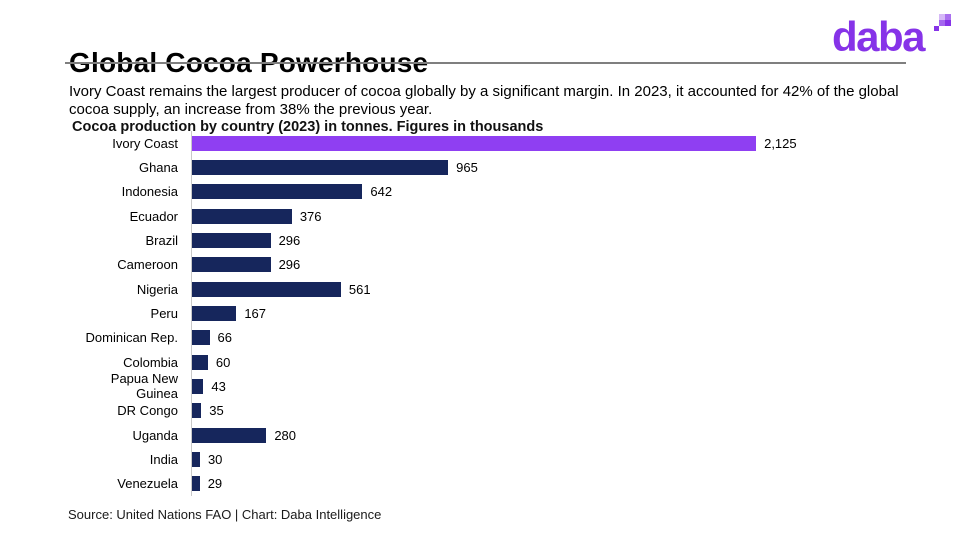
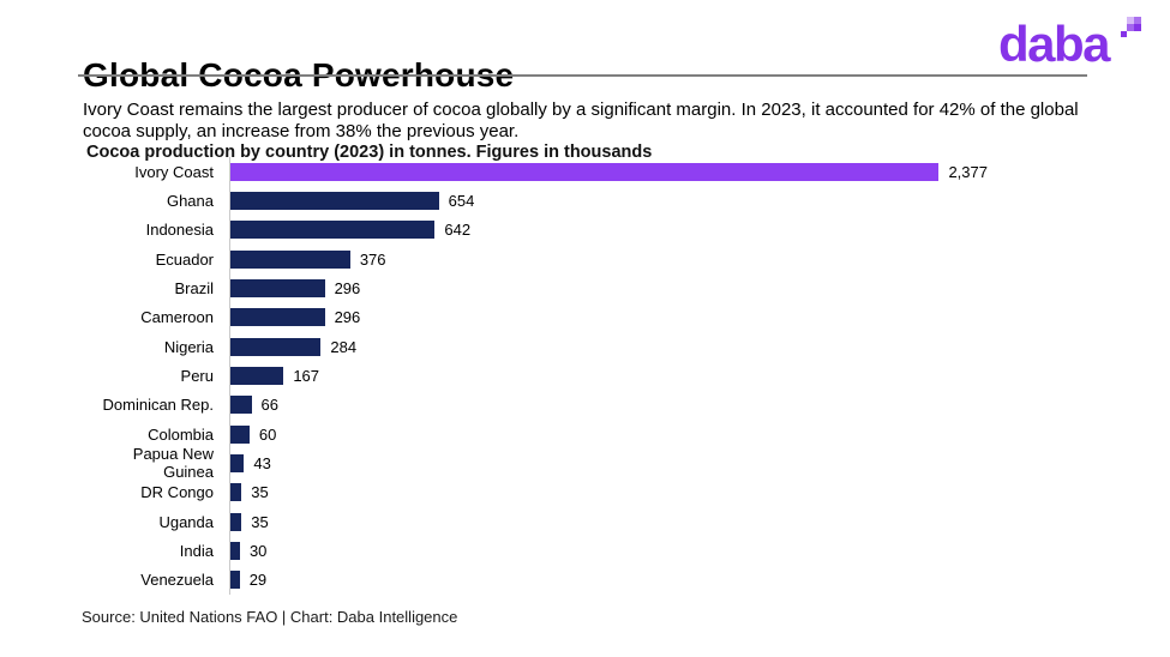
Ivory Coast: 2,125 -> 2,377
Ghana: 965 -> 654
Nigeria: 561 -> 284
Uganda: 280 -> 35
